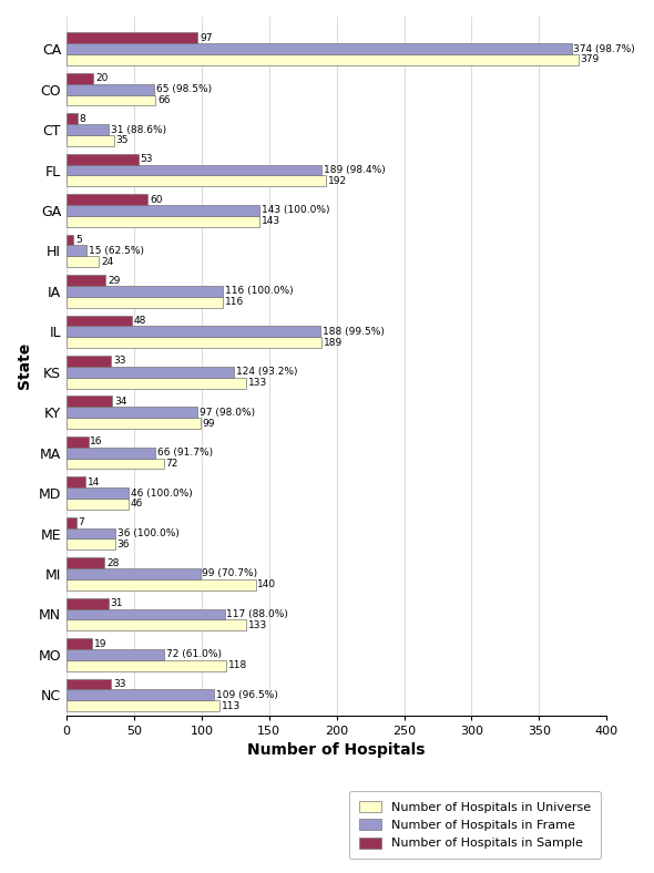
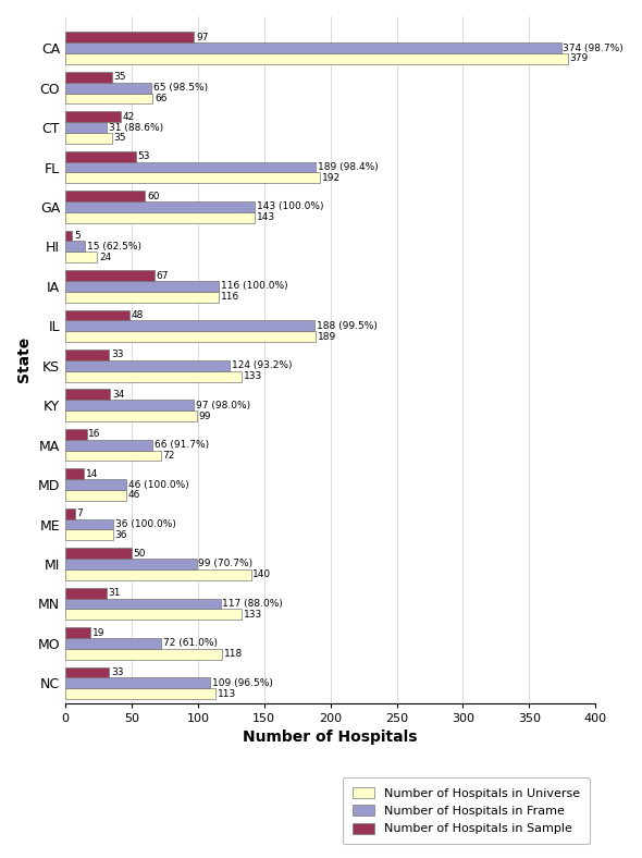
Number of Hospitals in Sample/CO: 20 -> 35
Number of Hospitals in Sample/CT: 8 -> 42
Number of Hospitals in Sample/IA: 29 -> 67
Number of Hospitals in Sample/MI: 28 -> 50
